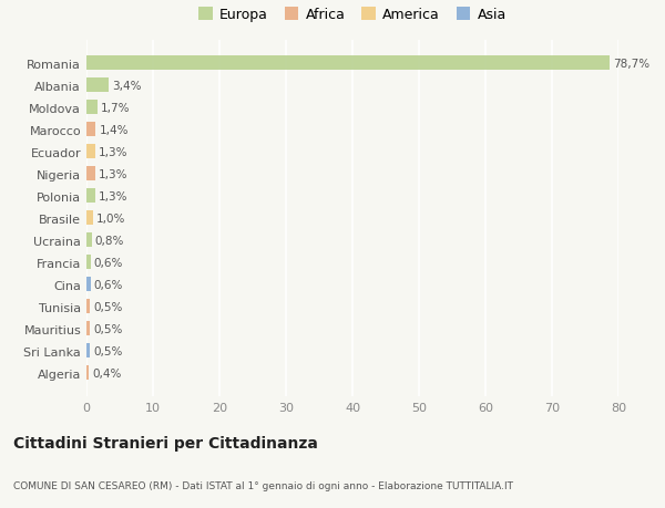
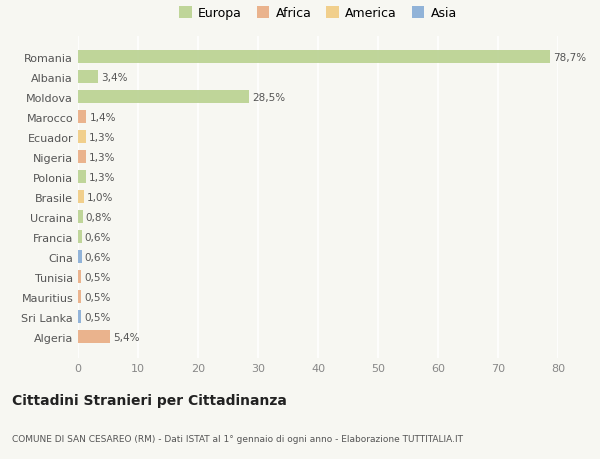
Moldova: 1,7% -> 28,5%
Algeria: 0,4% -> 5,4%
